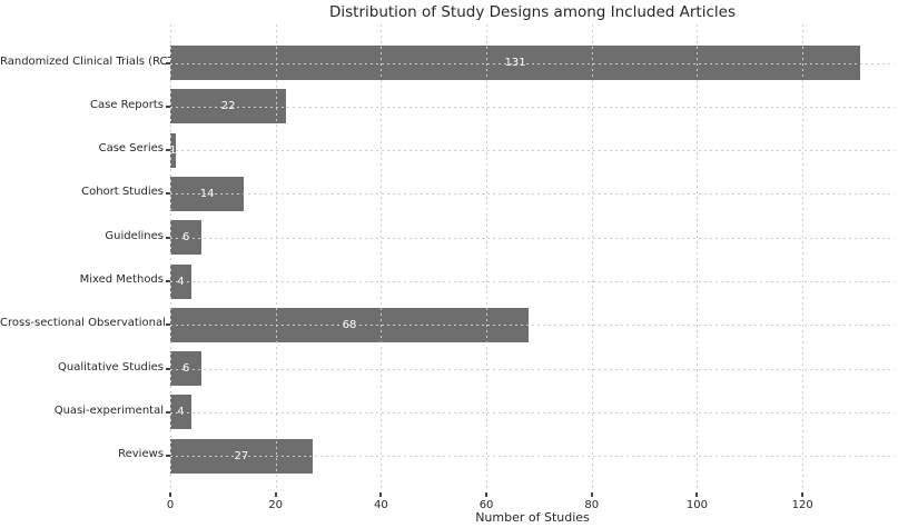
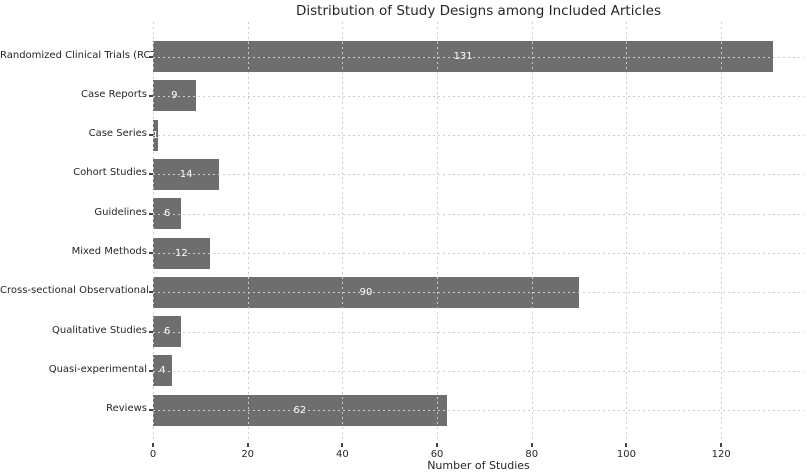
Case Reports: 22 -> 9
Mixed Methods: 4 -> 12
Cross-sectional Observational: 68 -> 90
Reviews: 27 -> 62
